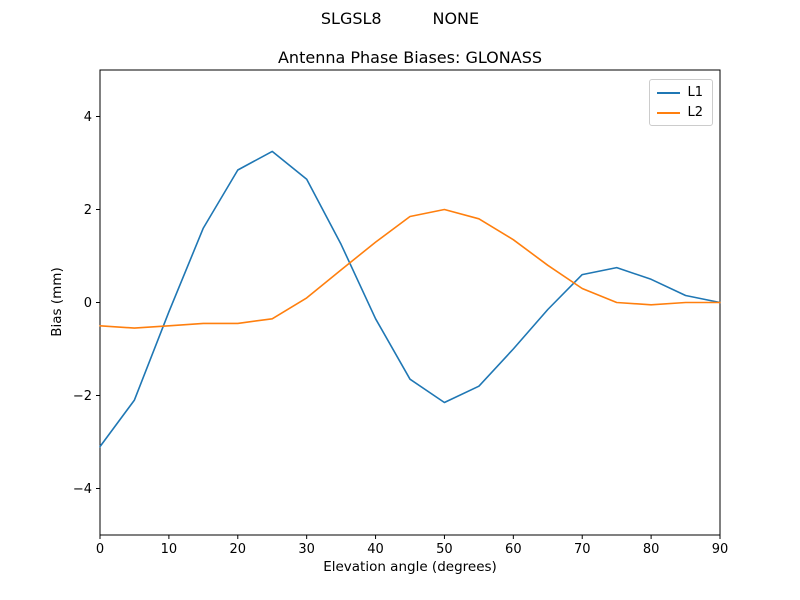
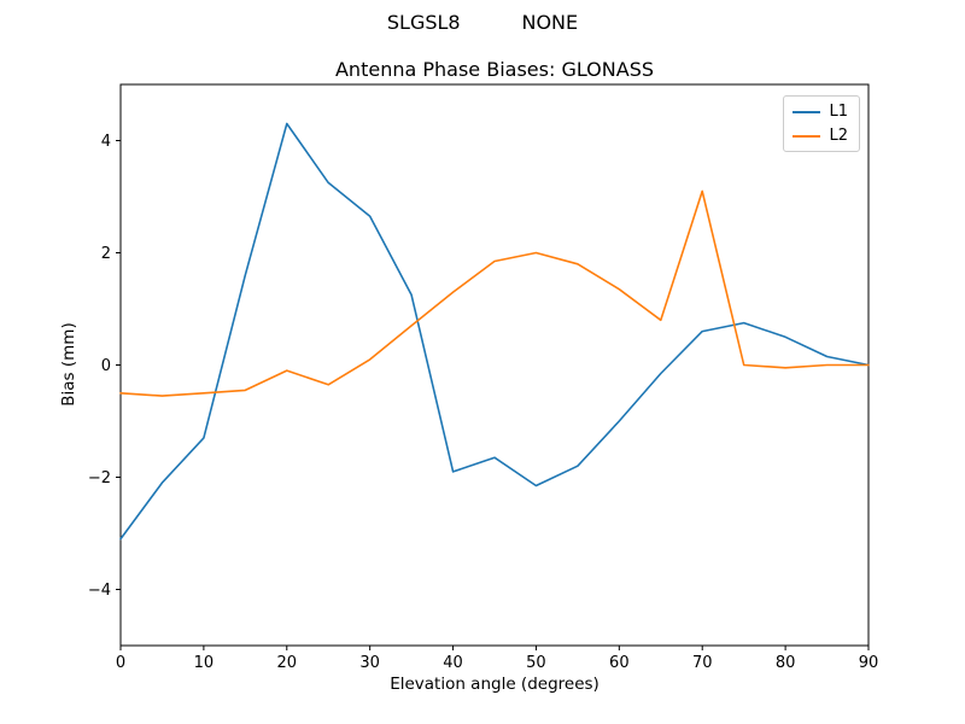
L1/10: -0.2 -> -1.3
L1/20: 2.9 -> 4.3
L2/20: -0.5 -> -0.1
L1/40: -0.3 -> -1.9
L2/70: 0.3 -> 3.1
